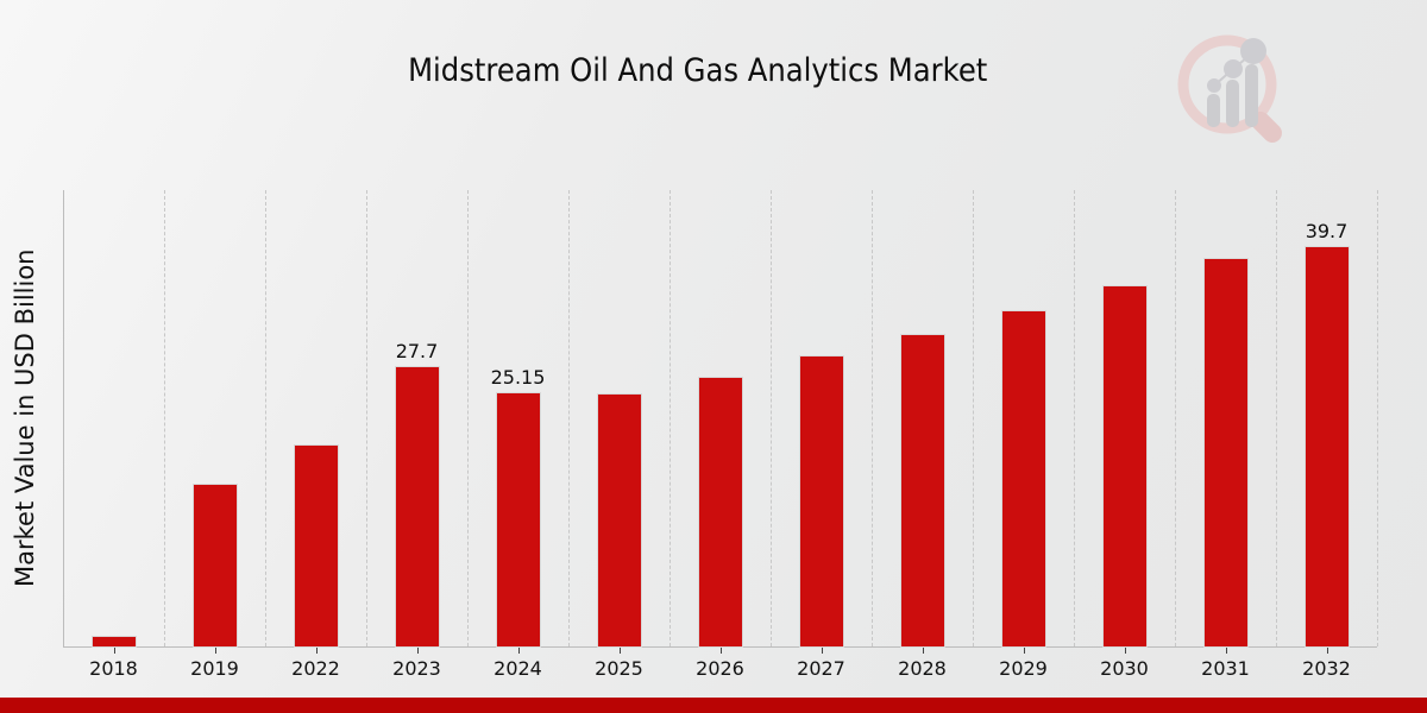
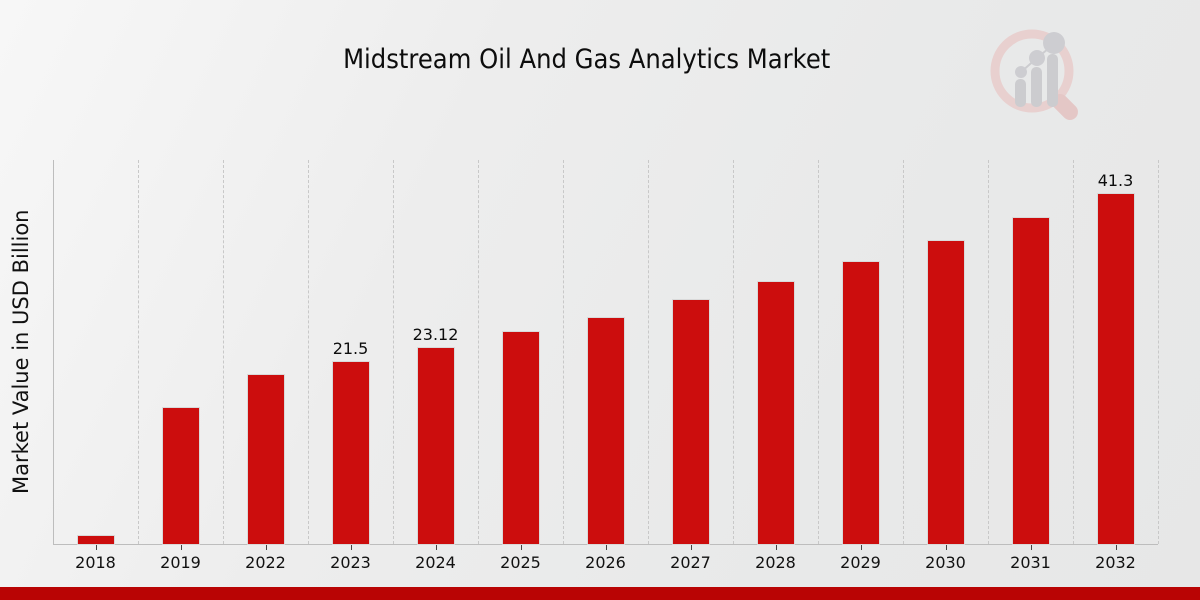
2023: 27.7 -> 21.5
2024: 25.15 -> 23.12
2032: 39.7 -> 41.3
